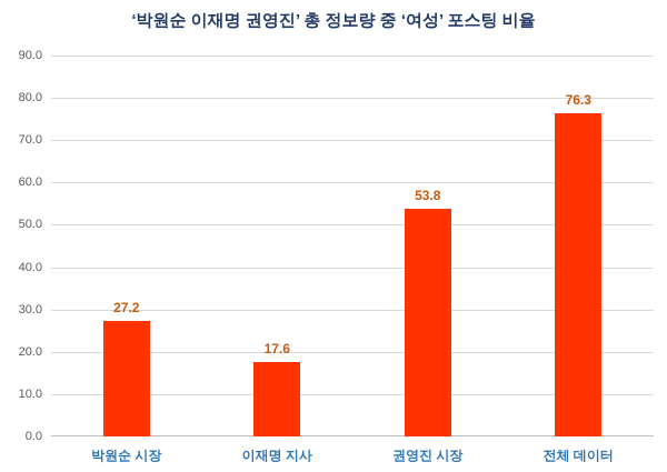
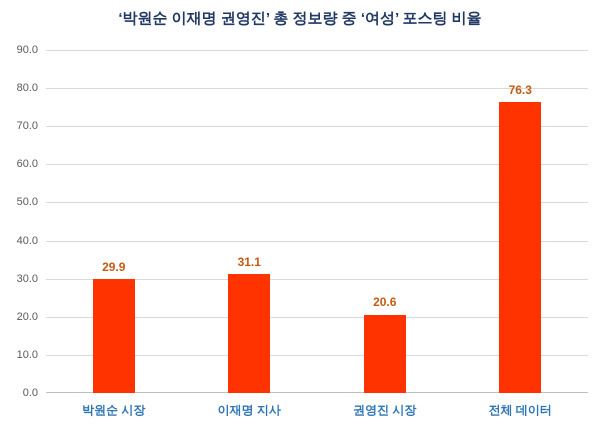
박원순 시장: 27.2 -> 29.9
이재명 지사: 17.6 -> 31.1
권영진 시장: 53.8 -> 20.6
